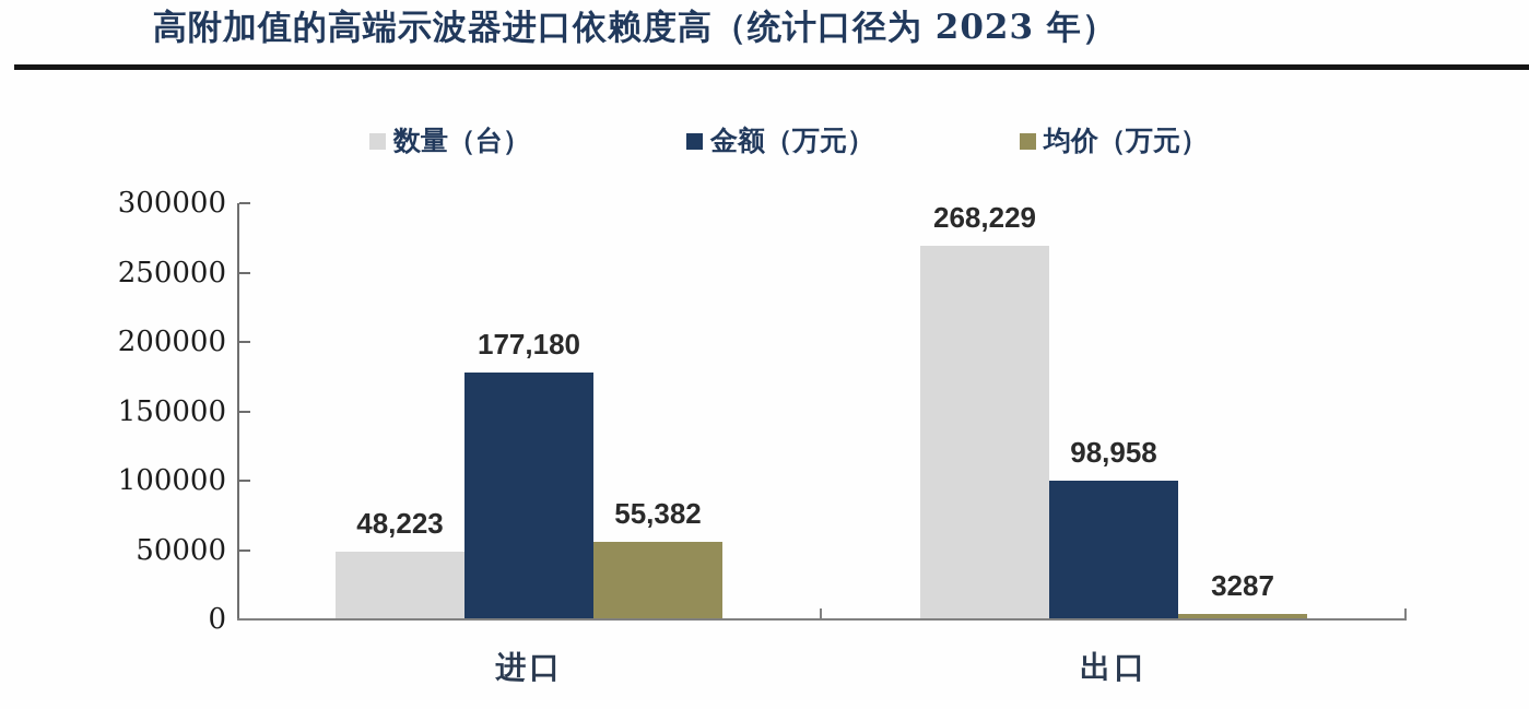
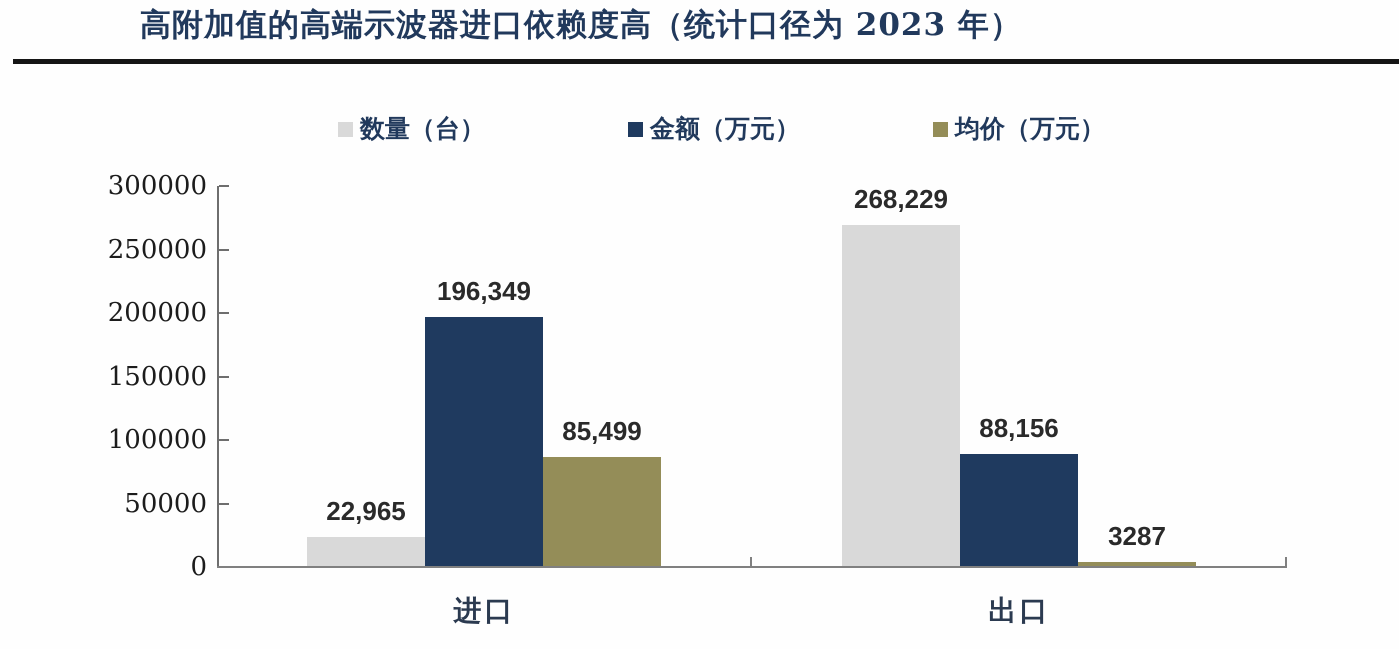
数量（台）/进口: 48,223 -> 22,965
金额（万元）/进口: 177,180 -> 196,349
均价（万元）/进口: 55,382 -> 85,499
金额（万元）/出口: 98,958 -> 88,156
